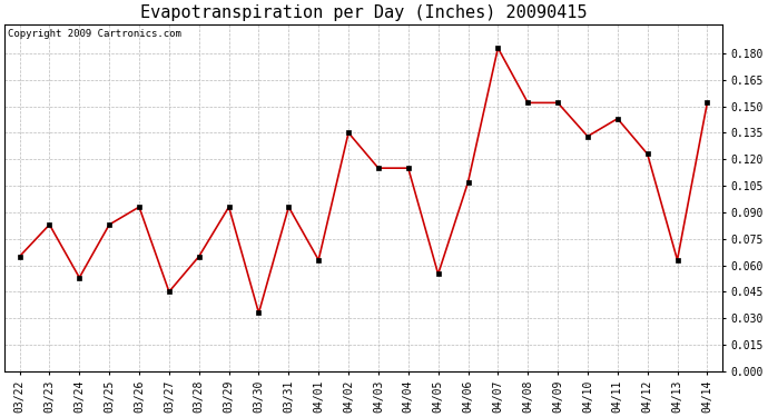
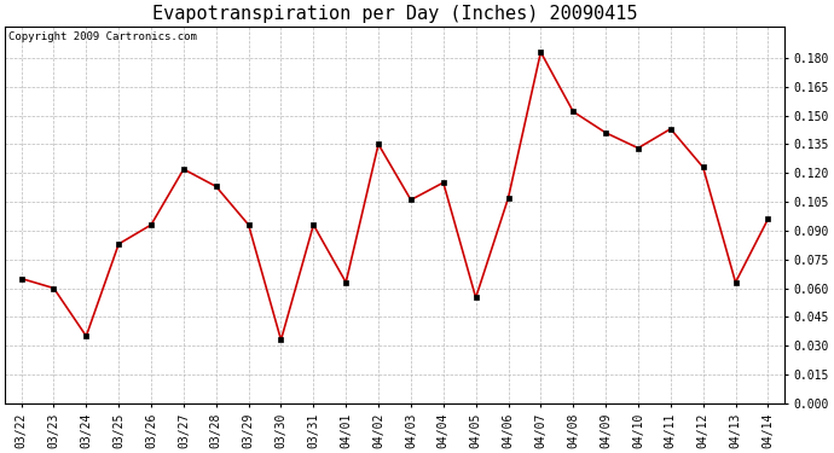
03/23: 0.083 -> 0.060
03/24: 0.053 -> 0.035
03/27: 0.045 -> 0.122
03/28: 0.065 -> 0.113
04/03: 0.115 -> 0.106
04/09: 0.152 -> 0.141
04/14: 0.152 -> 0.096
